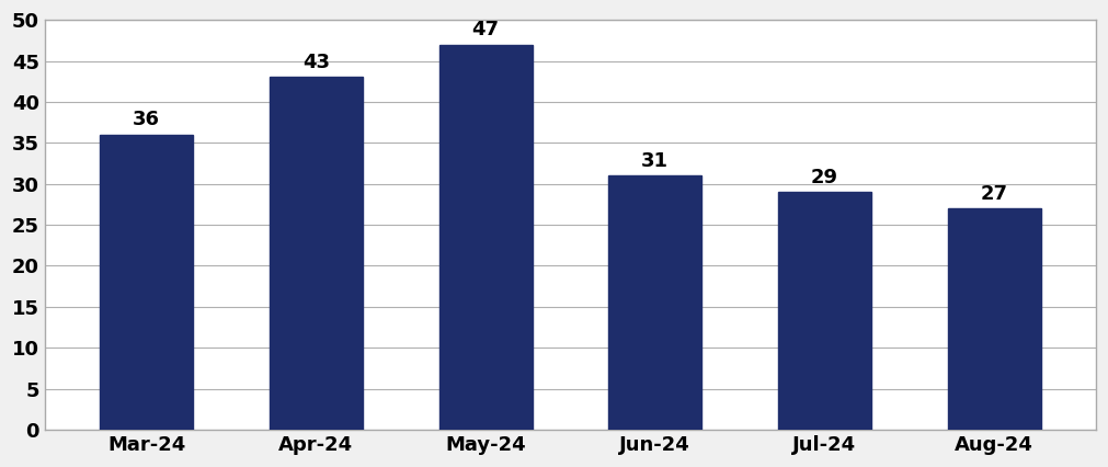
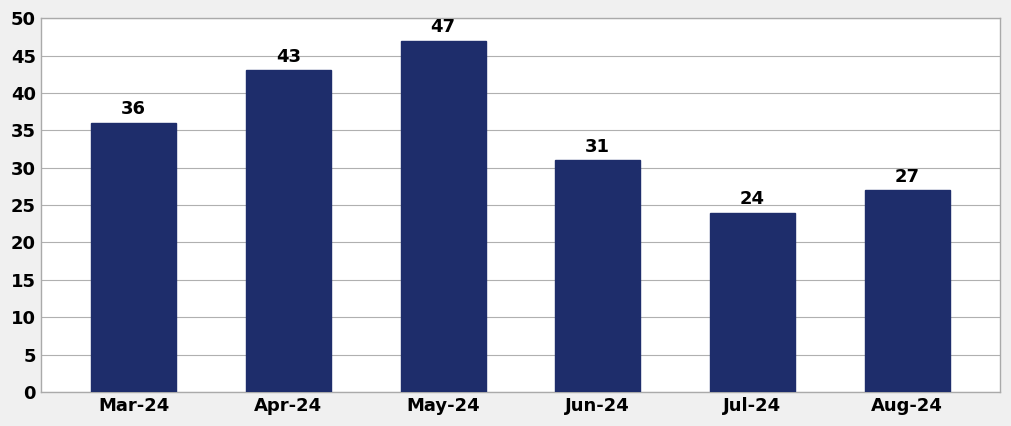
Jul-24: 29 -> 24
